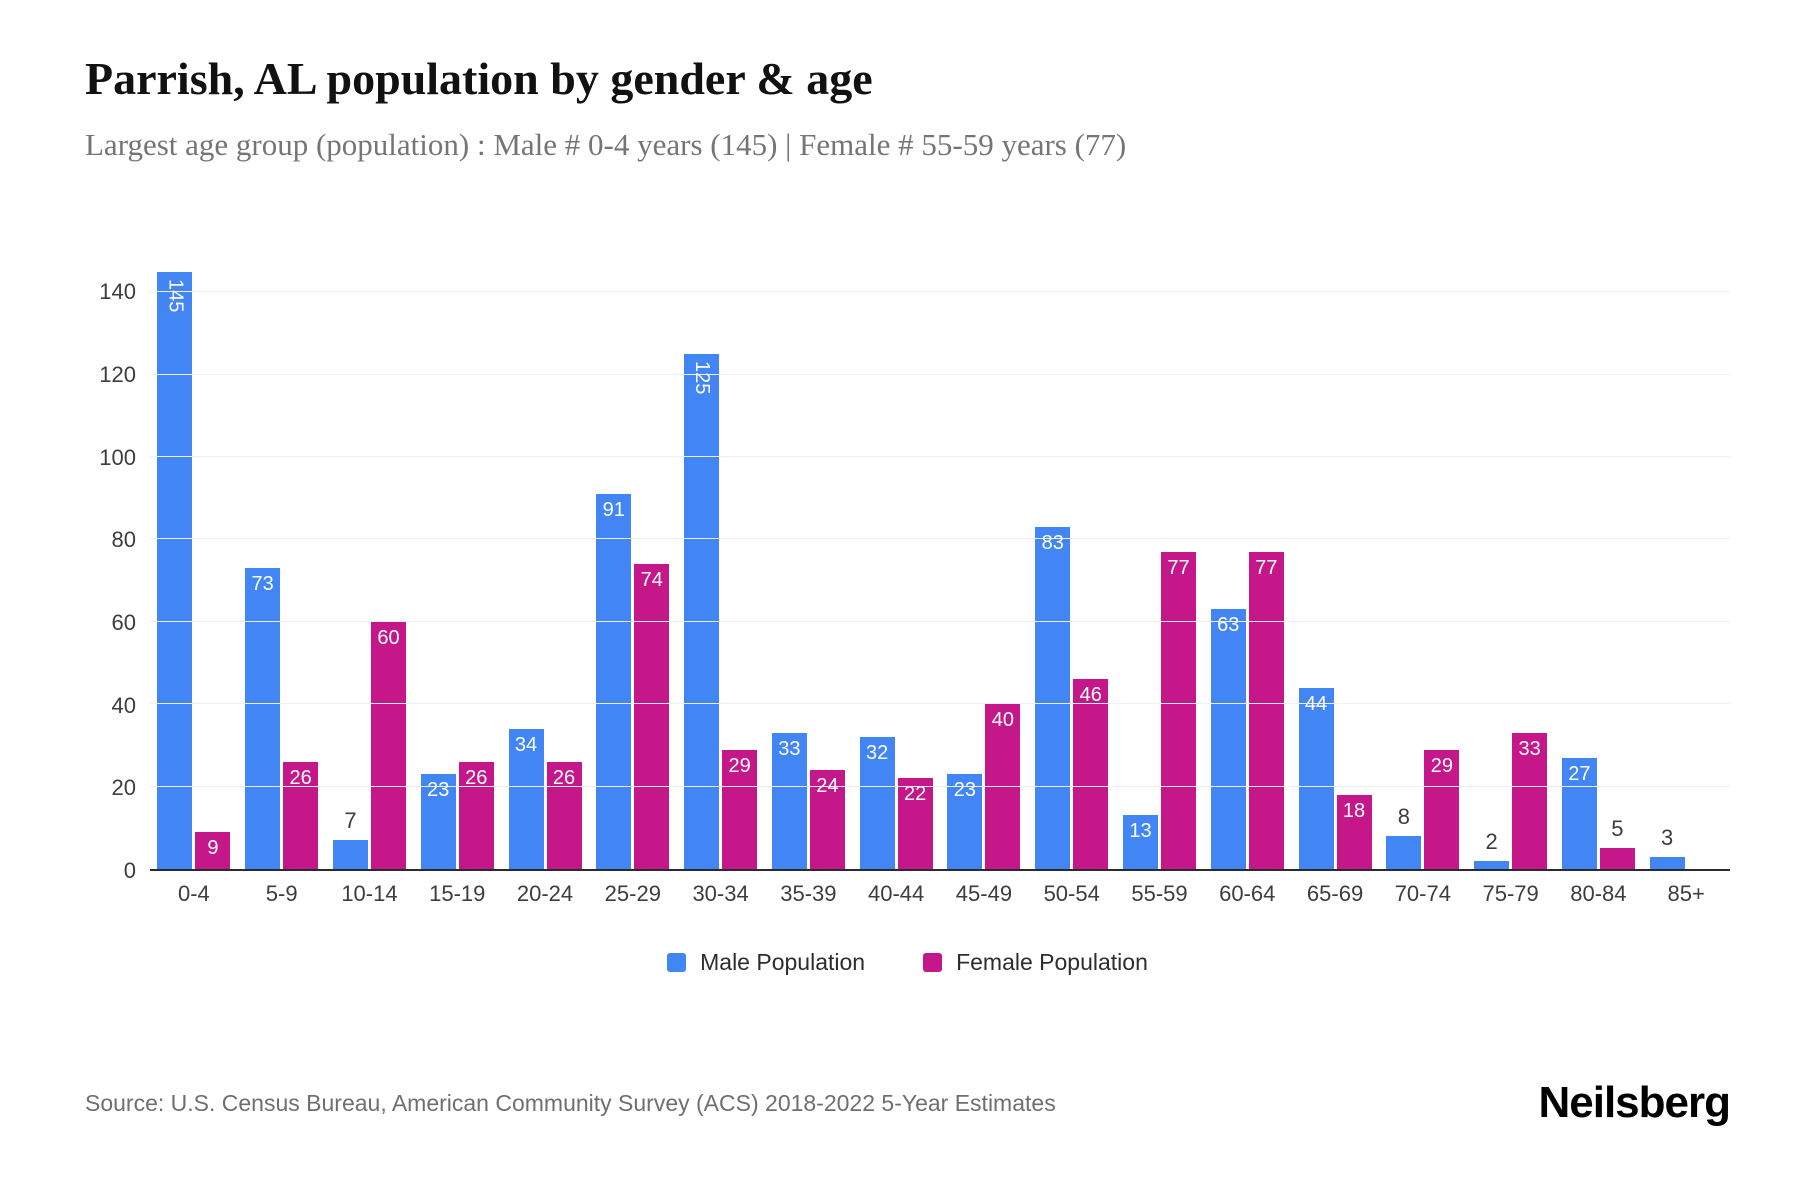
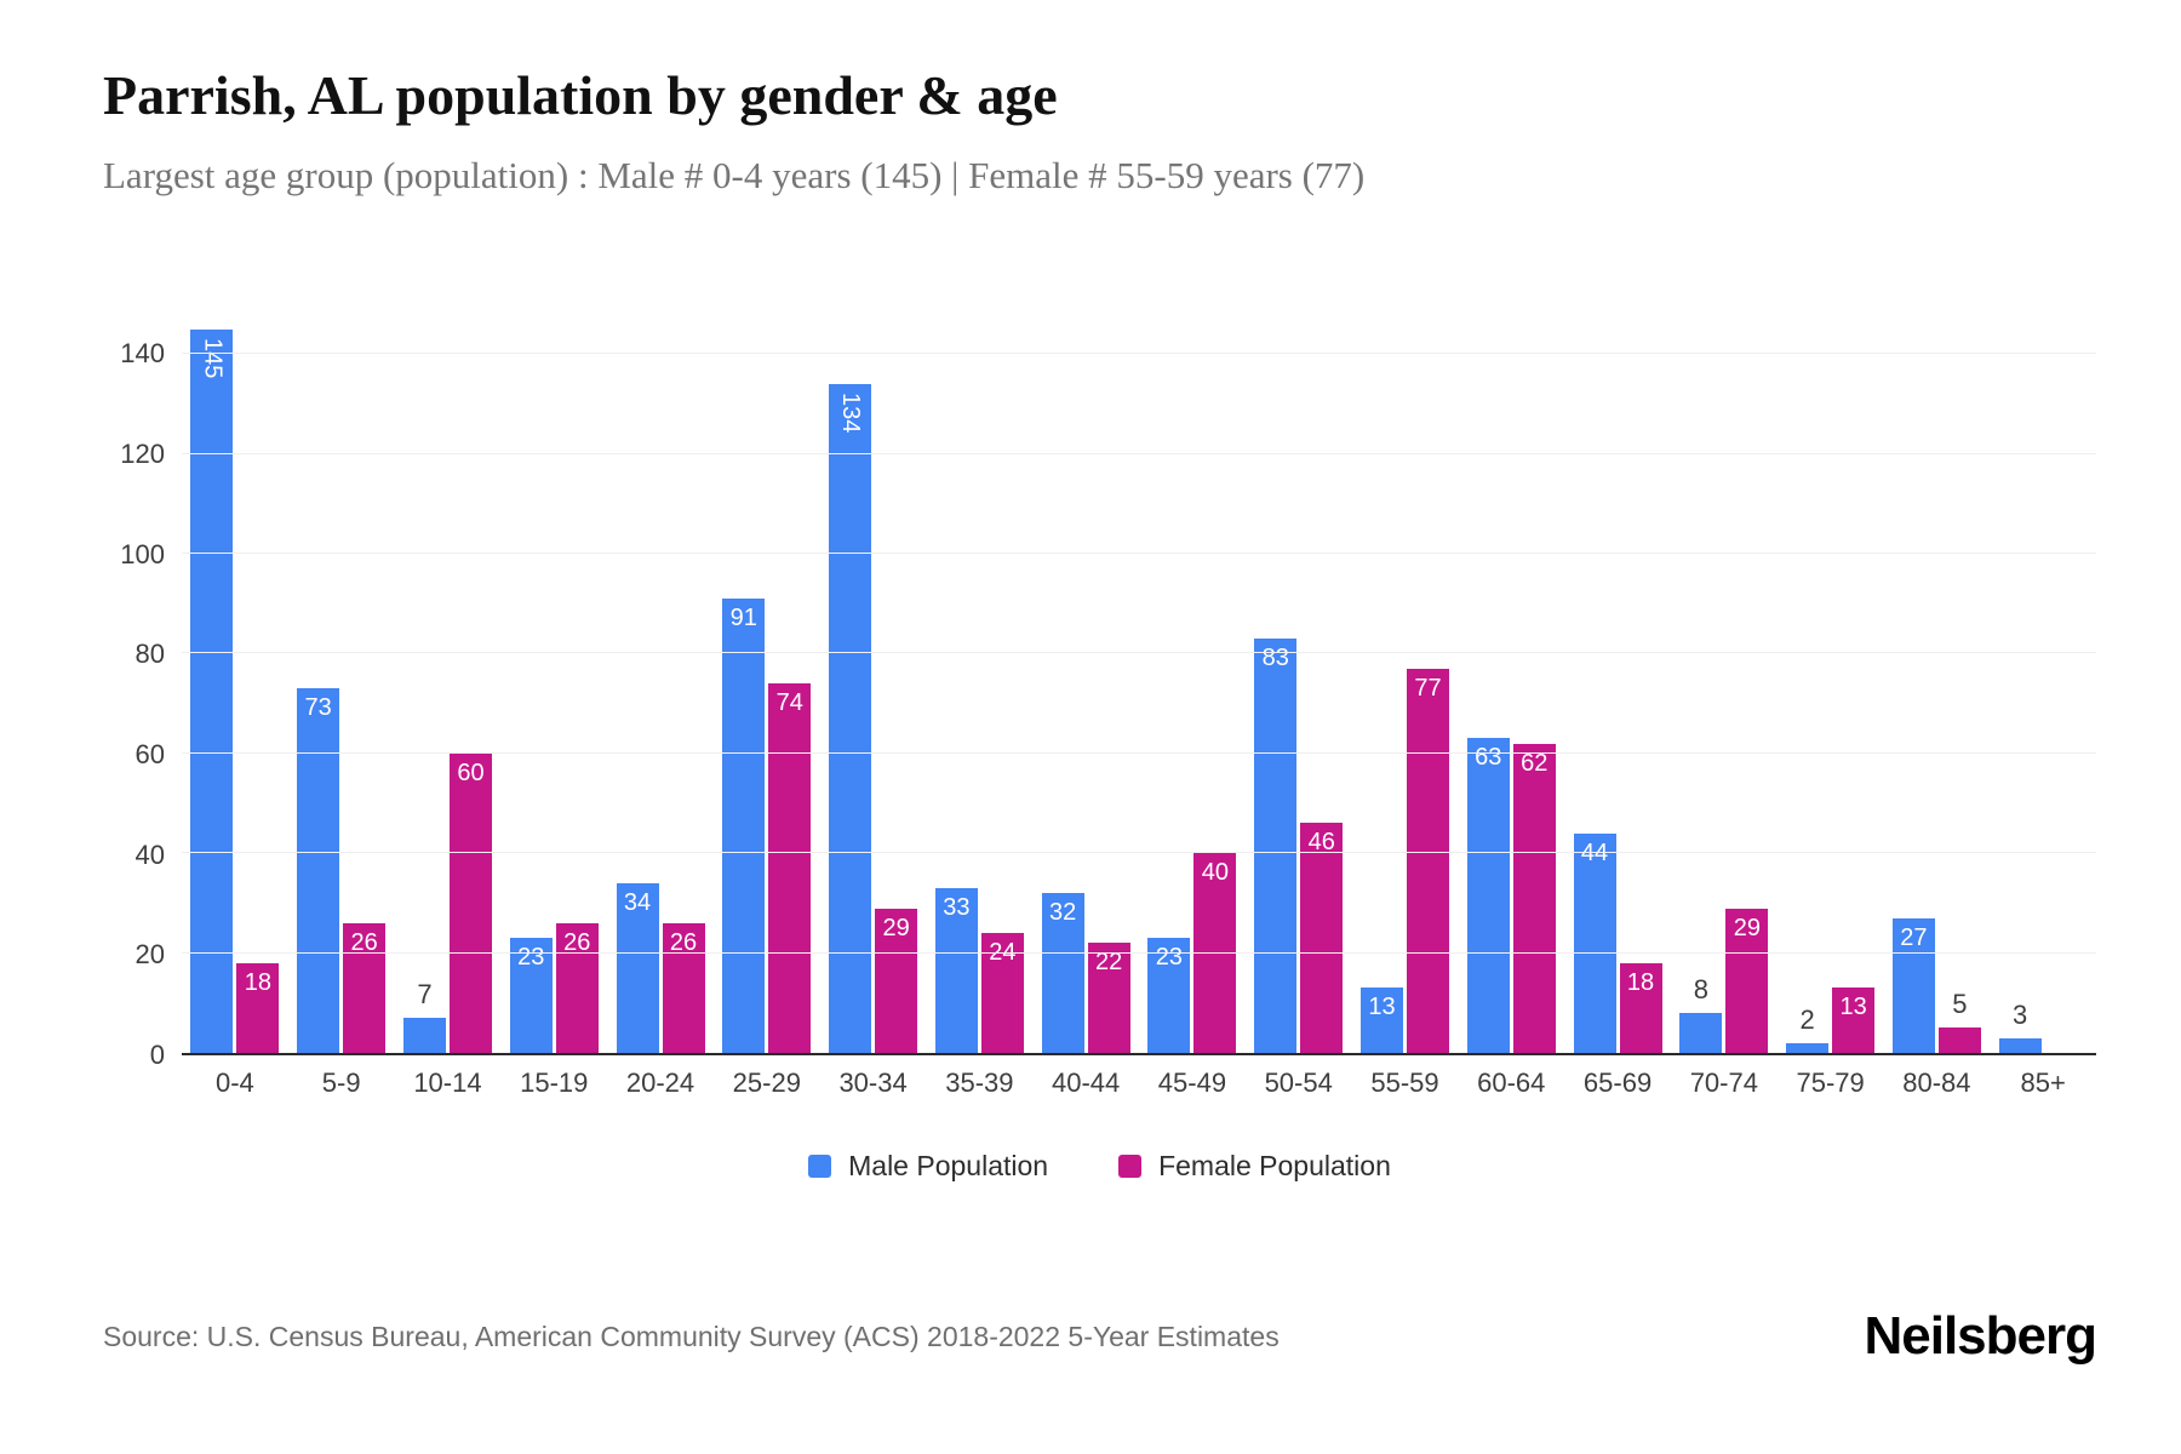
Female Population/0-4: 9 -> 18
Male Population/30-34: 125 -> 134
Female Population/60-64: 77 -> 62
Female Population/75-79: 33 -> 13
